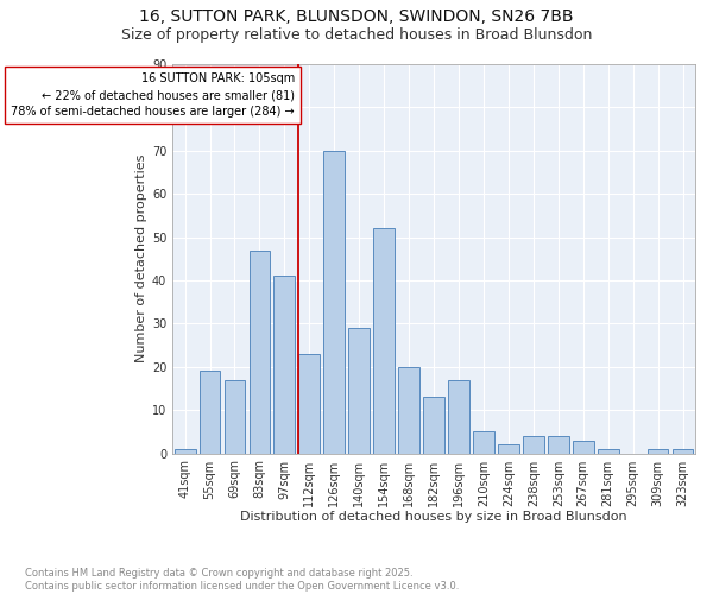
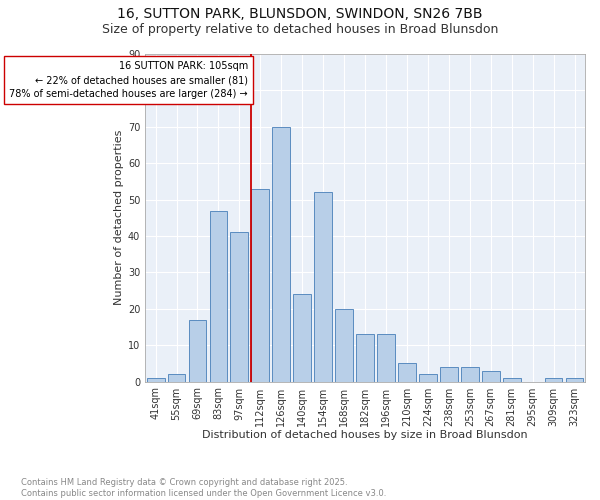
55sqm: 19 -> 2
112sqm: 23 -> 53
140sqm: 29 -> 24
196sqm: 17 -> 13
